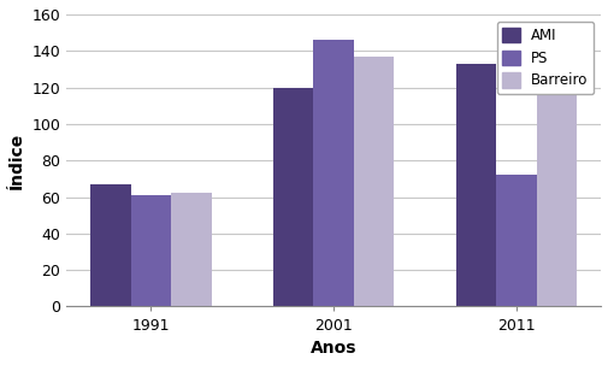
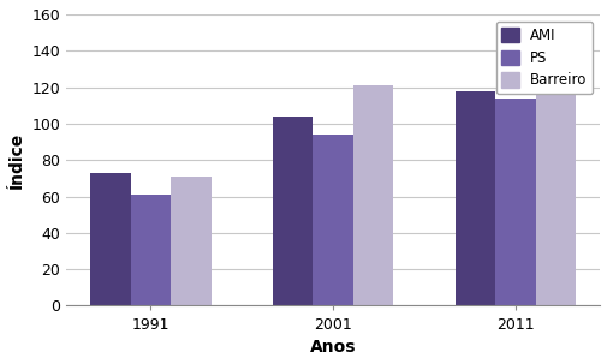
AMI/1991: 67 -> 73
Barreiro/1991: 62 -> 71
AMI/2001: 120 -> 104
PS/2001: 146 -> 94
Barreiro/2001: 137 -> 121
AMI/2011: 133 -> 118
PS/2011: 72 -> 114
